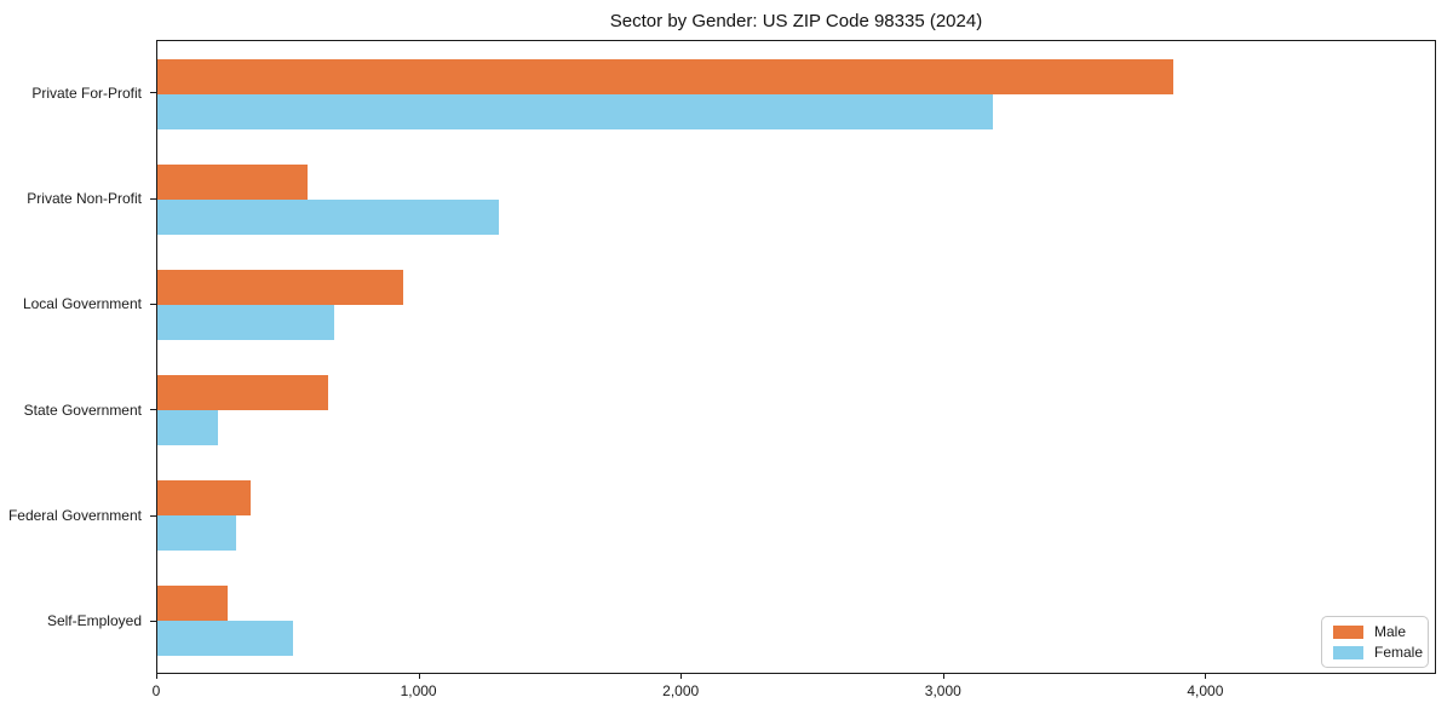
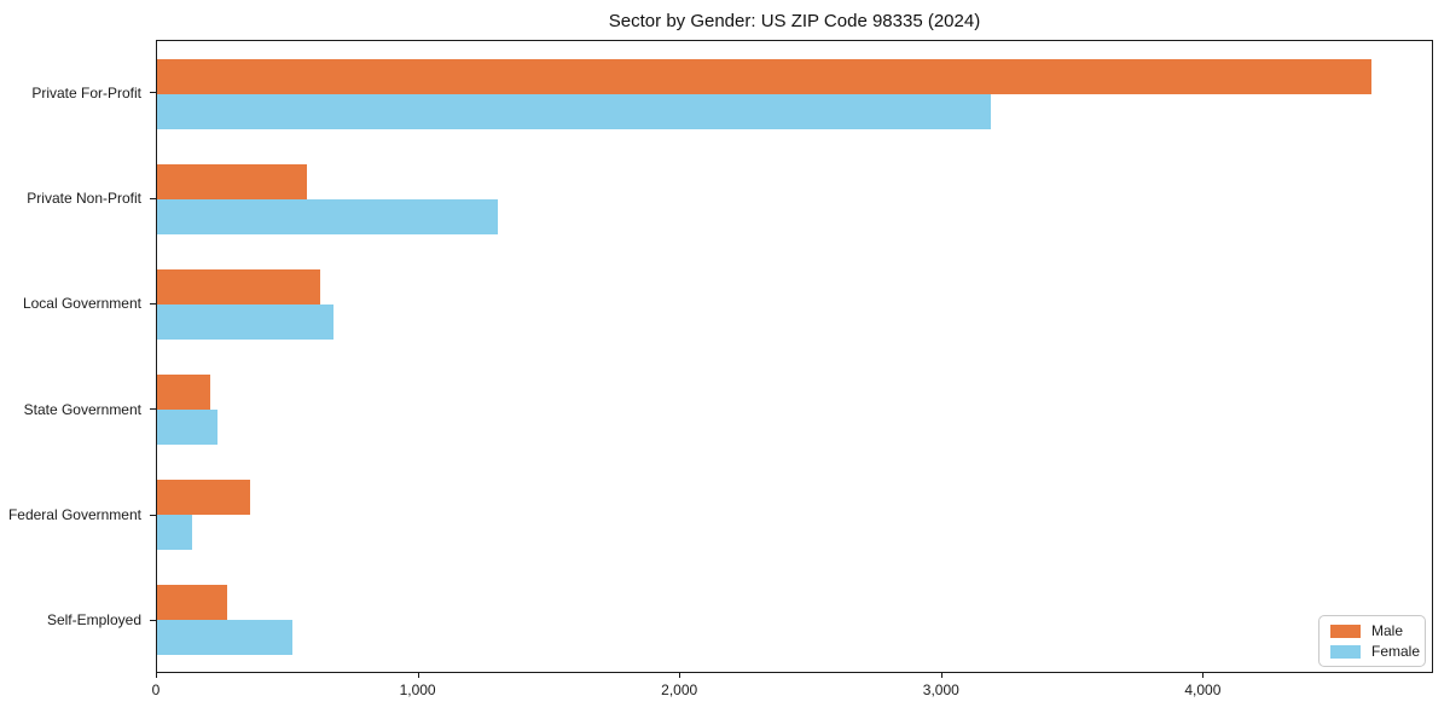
Male/Private For-Profit: 3880 -> 4650
Male/Local Government: 940 -> 620
Male/State Government: 650 -> 200
Female/Federal Government: 300 -> 140
